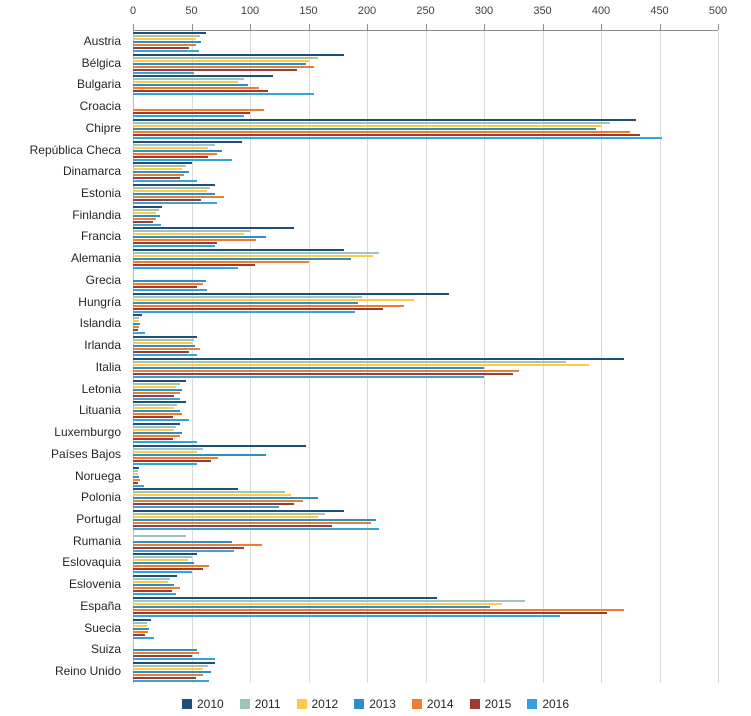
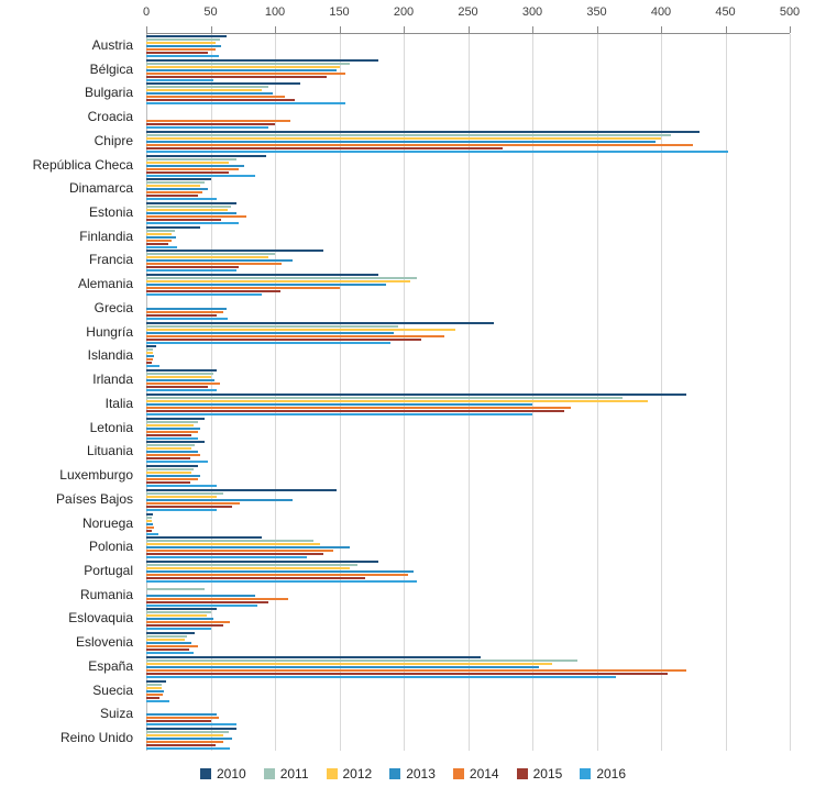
2015/Chipre: 433 -> 277
2010/Finlandia: 25 -> 42
